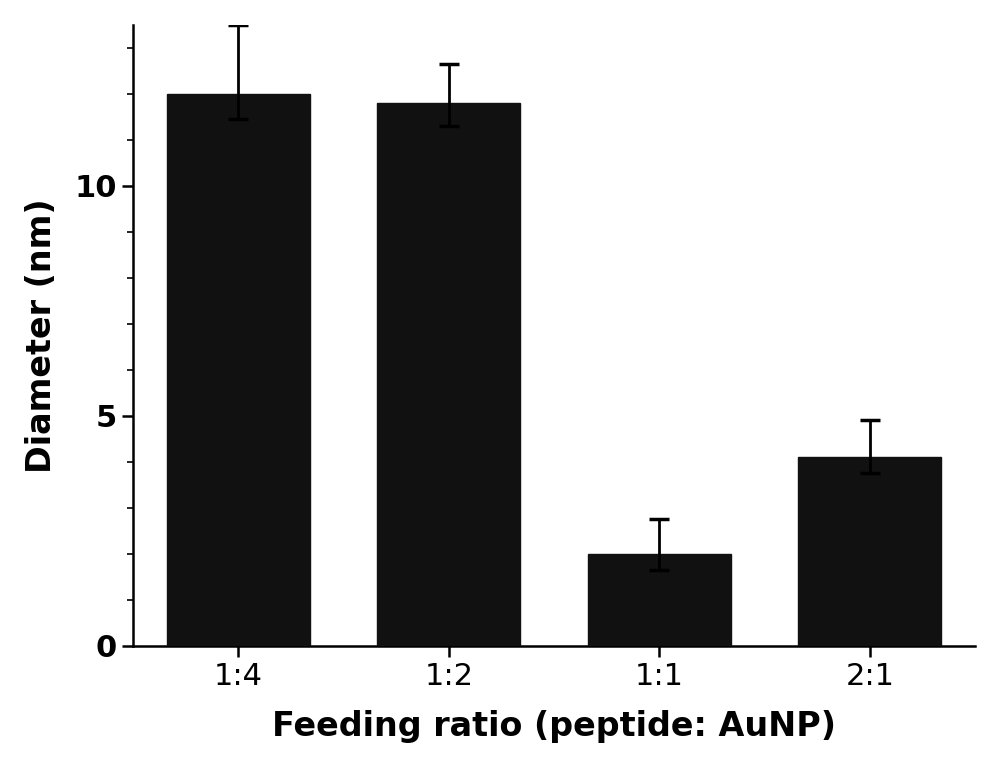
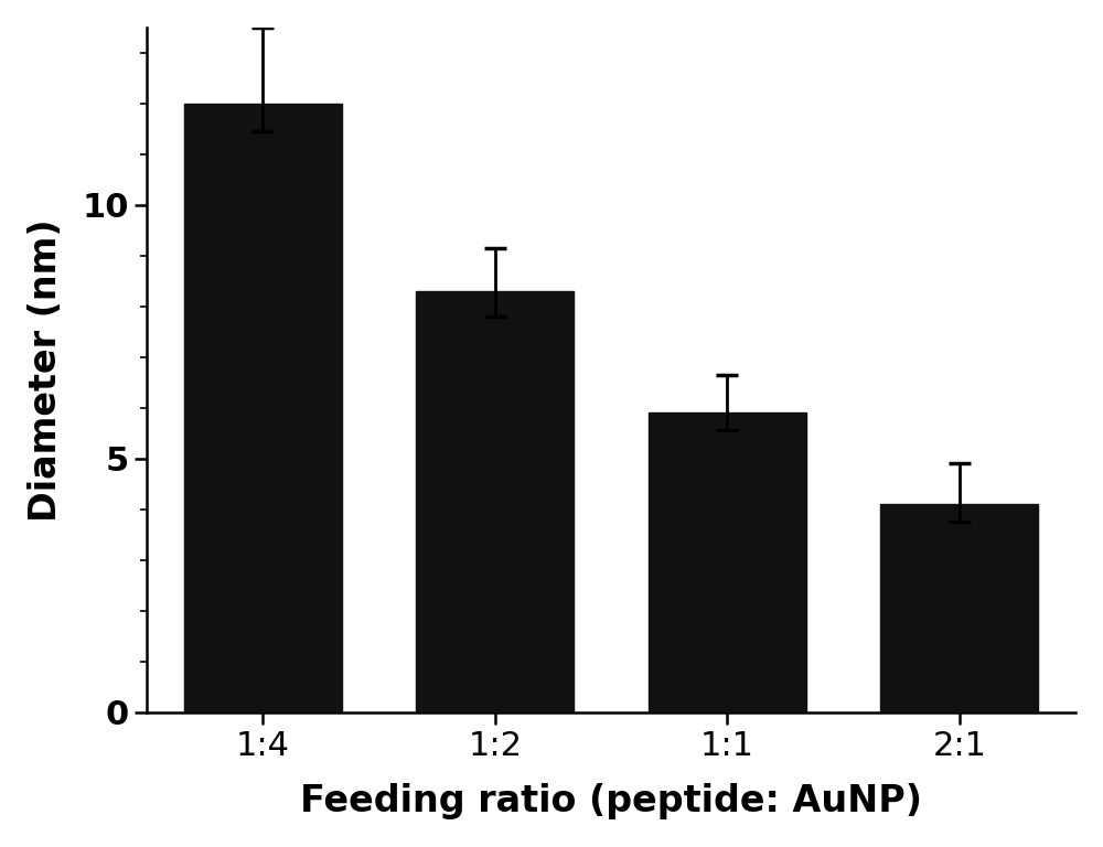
1:2: 11.8 -> 8.3
1:1: 2.0 -> 5.9
